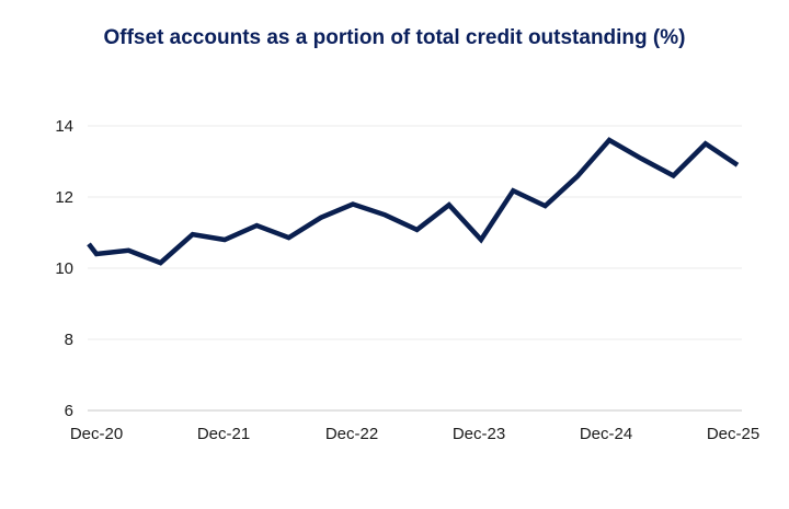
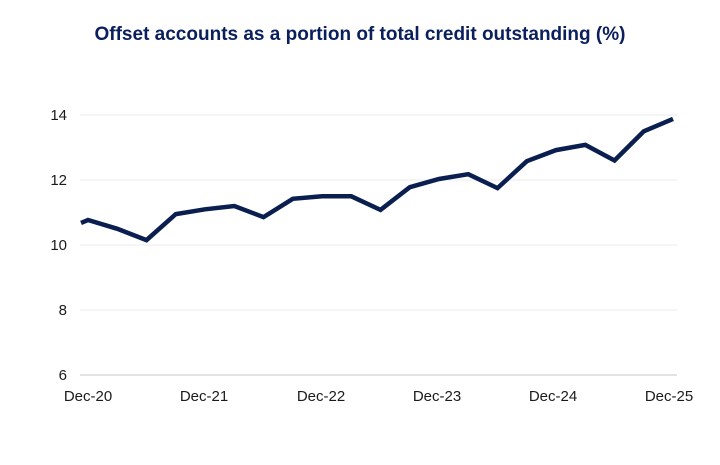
Dec-20: 10.4 -> 10.8
Dec-21: 10.8 -> 11.1
Dec-22: 11.8 -> 11.5
Dec-23: 10.8 -> 12.0
Dec-24: 13.6 -> 12.9
Dec-25: 12.9 -> 13.9
